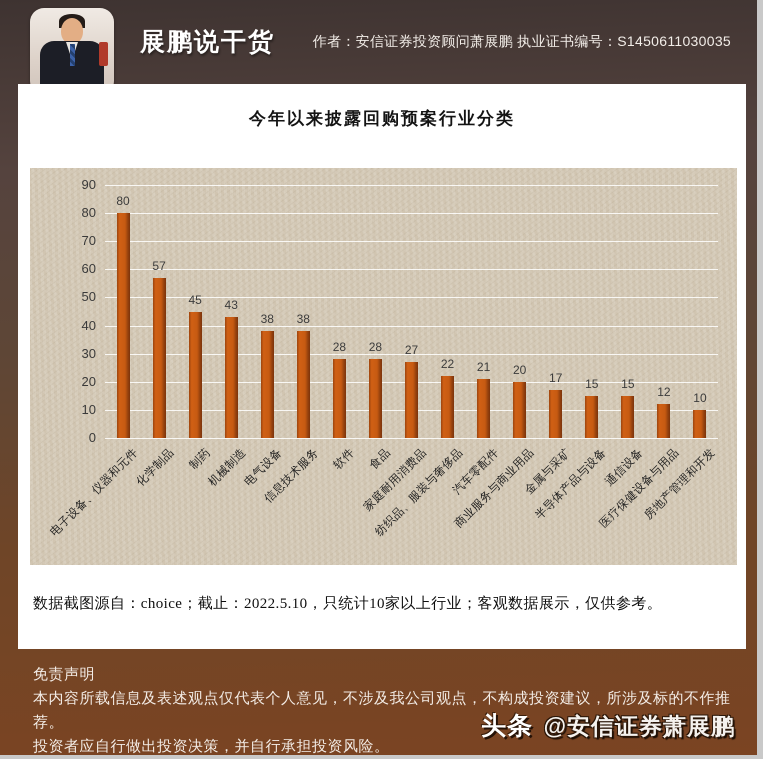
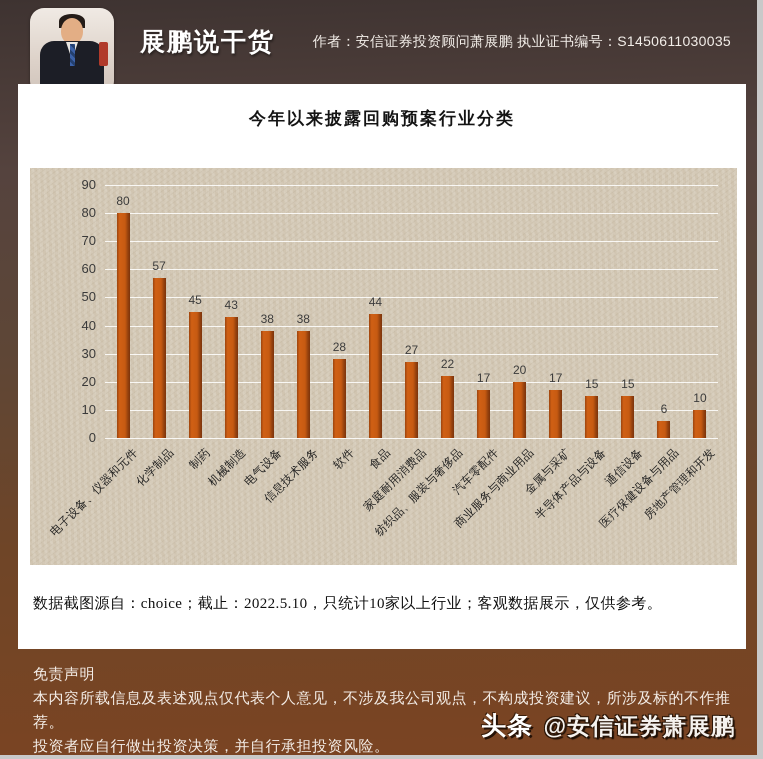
食品: 28 -> 44
汽车零配件: 21 -> 17
医疗保健设备与用品: 12 -> 6
